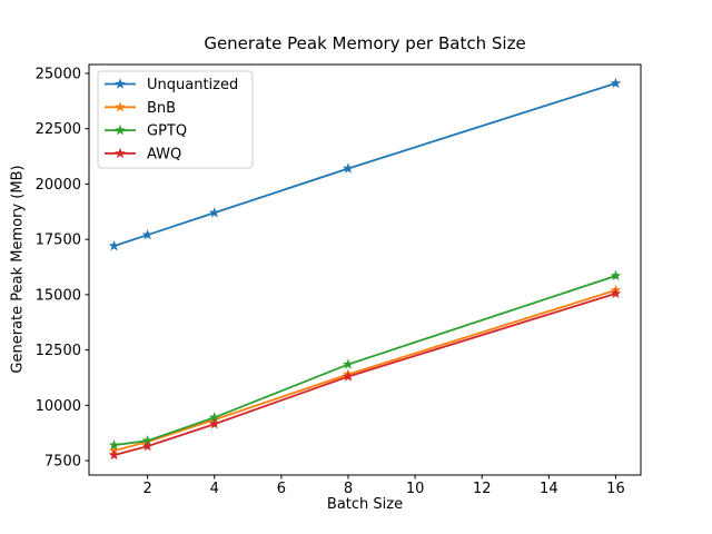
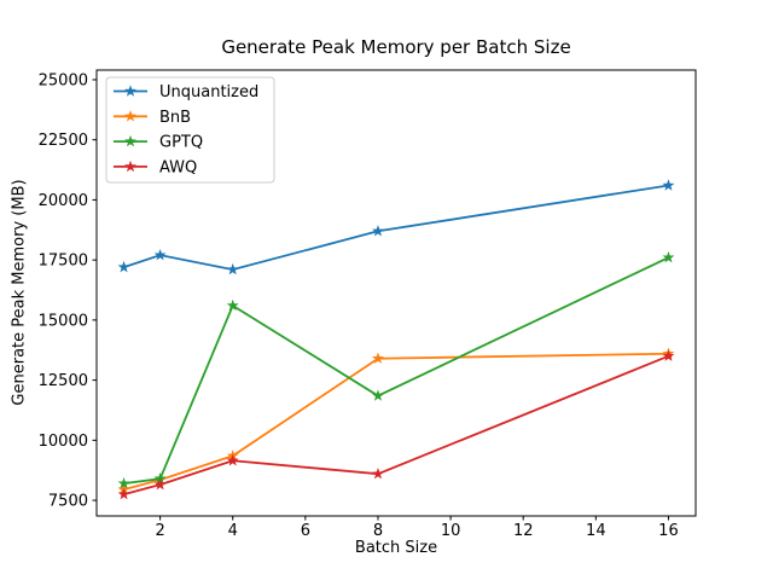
Unquantized/4: 18700 -> 17100
GPTQ/4: 9400 -> 15600
Unquantized/8: 20700 -> 18700
BnB/8: 11400 -> 13400
AWQ/8: 11300 -> 8600
Unquantized/16: 24600 -> 20600
BnB/16: 15200 -> 13600
GPTQ/16: 15800 -> 17600
AWQ/16: 15000 -> 13500
